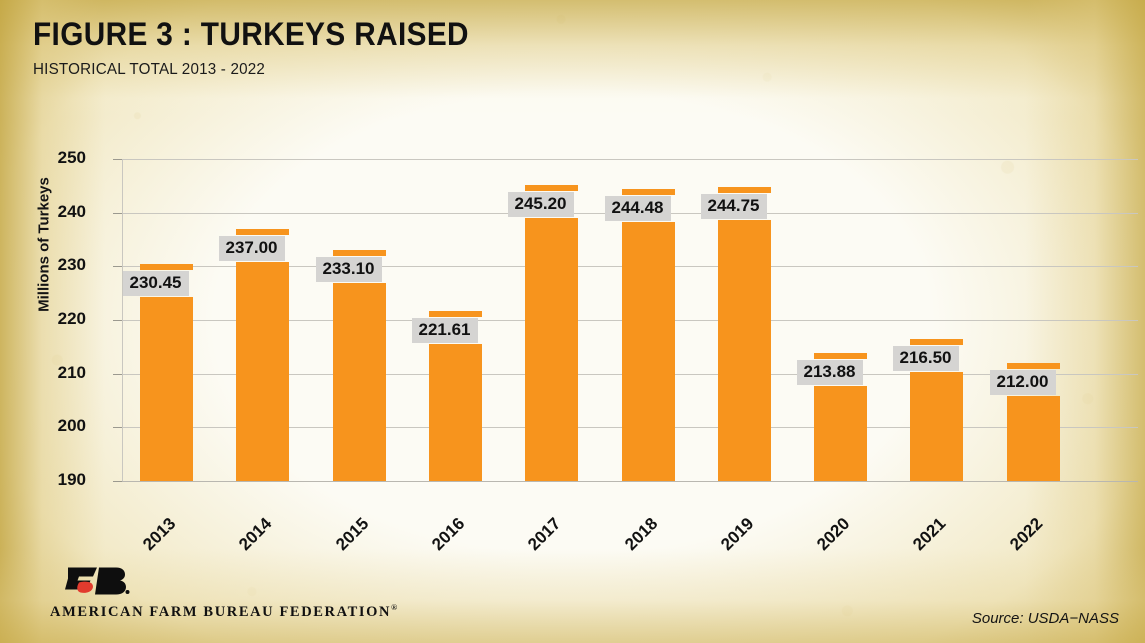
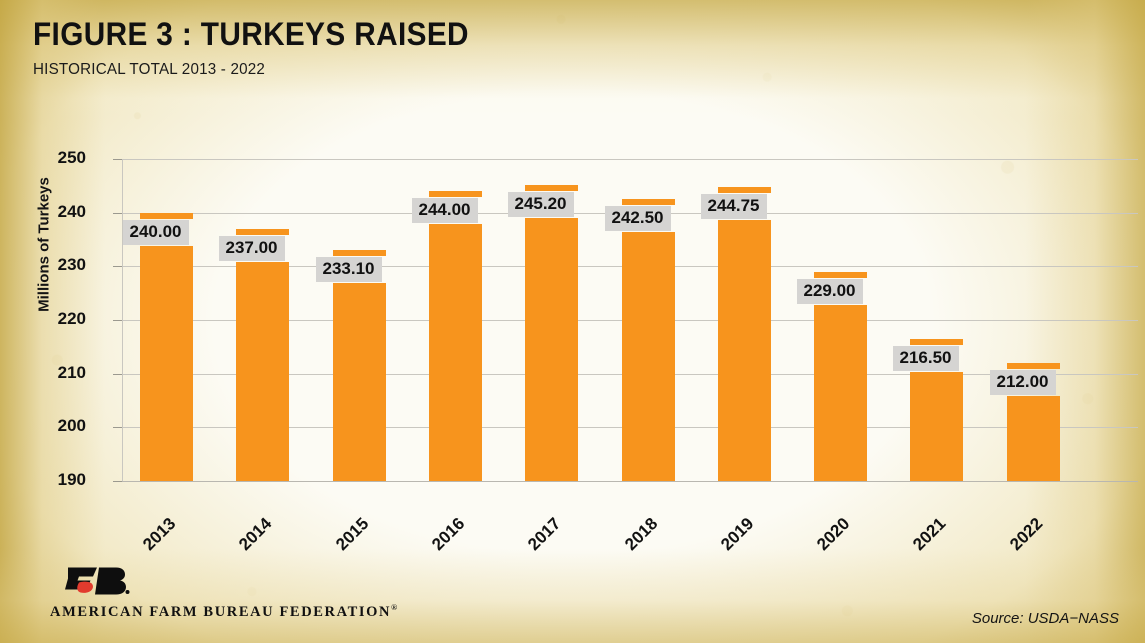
2013: 230.45 -> 240.00
2016: 221.61 -> 244.00
2018: 244.48 -> 242.50
2020: 213.88 -> 229.00
